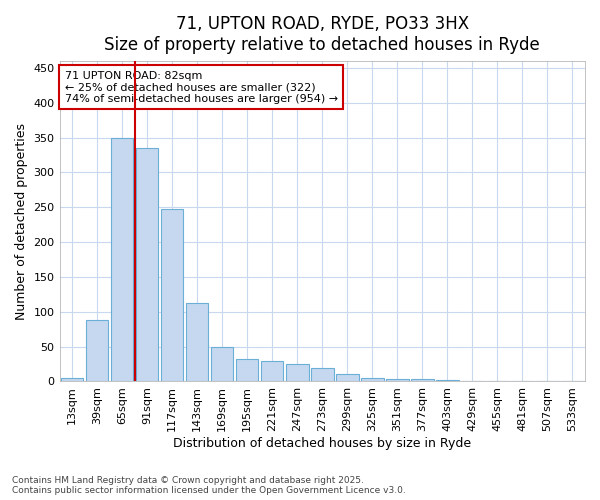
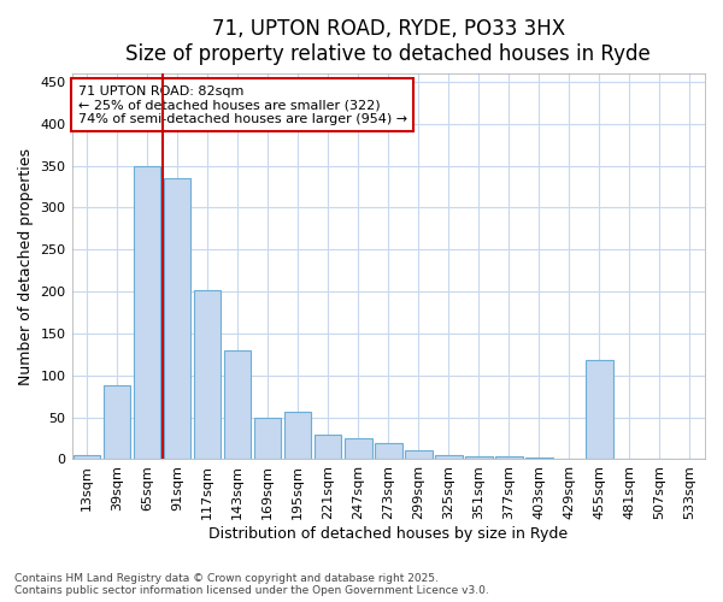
117sqm: 247 -> 202
143sqm: 113 -> 130
195sqm: 32 -> 56
455sqm: 1 -> 118
